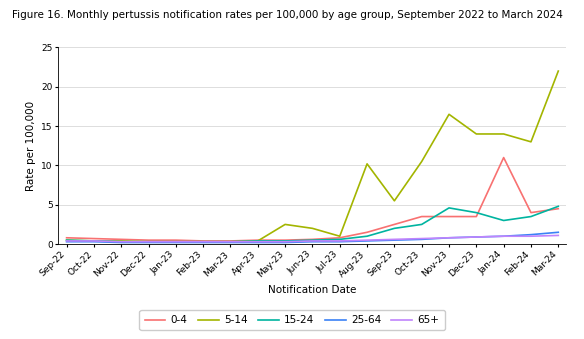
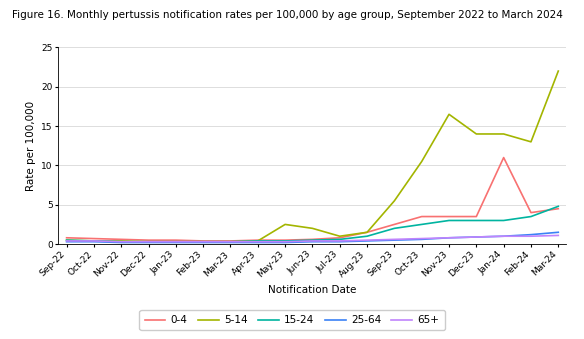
5-14/Aug-23: 10.2 -> 1.5
15-24/Nov-23: 4.6 -> 3.0
15-24/Dec-23: 4.0 -> 3.0
